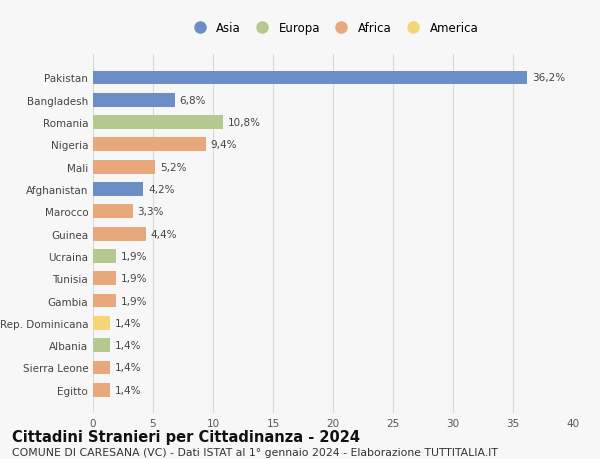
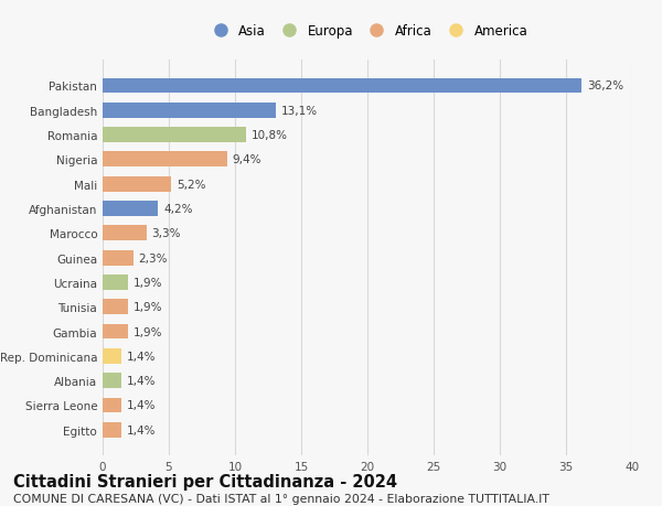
Bangladesh: 6,8% -> 13,1%
Guinea: 4,4% -> 2,3%
